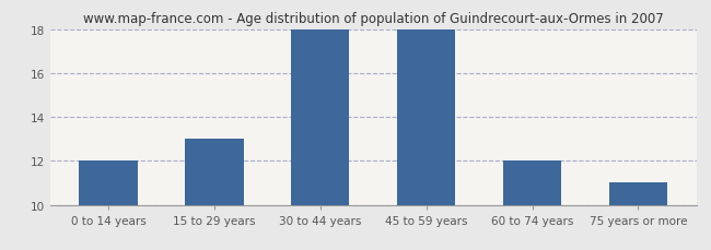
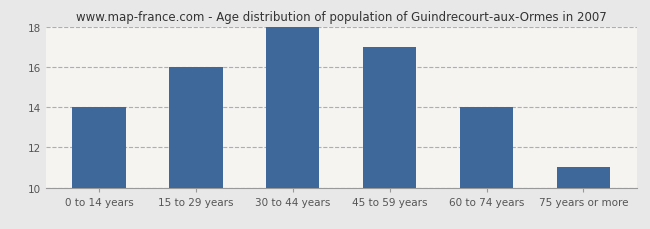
0 to 14 years: 12 -> 14
15 to 29 years: 13 -> 16
45 to 59 years: 18 -> 17
60 to 74 years: 12 -> 14
